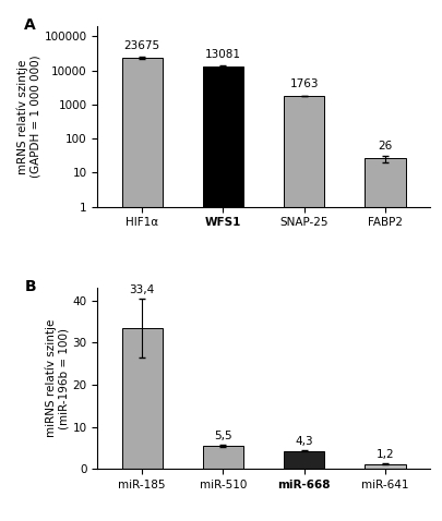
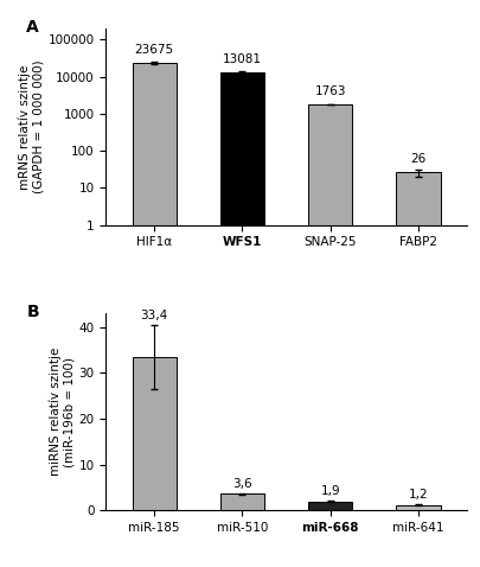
miR-510: 5,5 -> 3,6
miR-668: 4,3 -> 1,9
